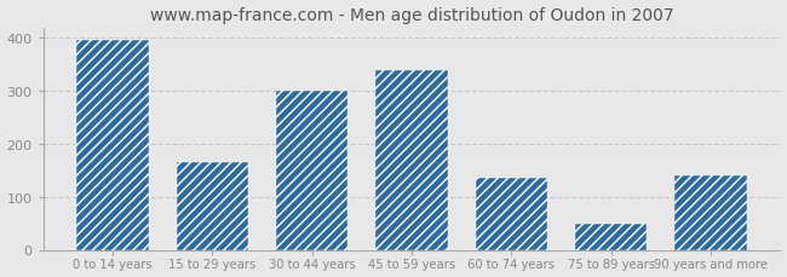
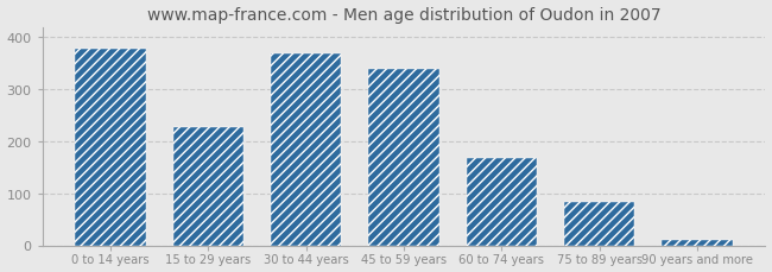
0 to 14 years: 395 -> 378
15 to 29 years: 165 -> 228
30 to 44 years: 300 -> 368
60 to 74 years: 135 -> 167
75 to 89 years: 50 -> 83
90 years and more: 140 -> 10
